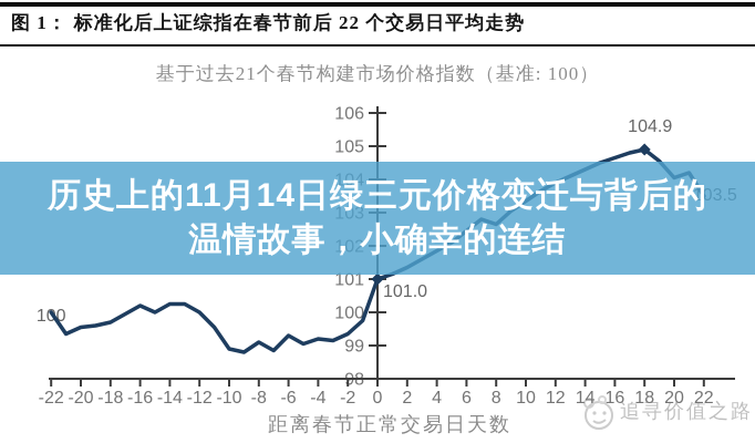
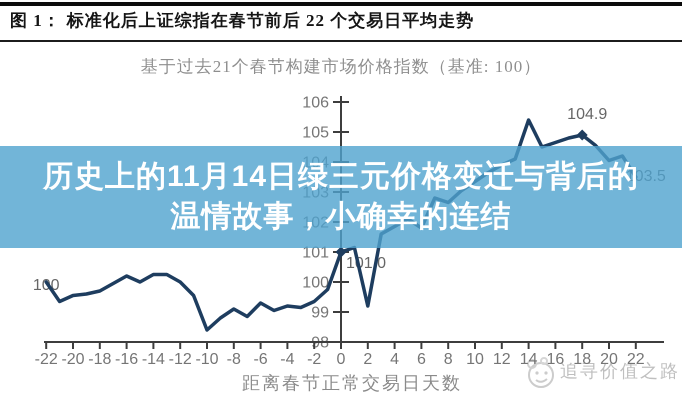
-10: 98.9 -> 98.4
2: 101.3 -> 99.2
6: 102.5 -> 101.8
14: 104.3 -> 105.4
